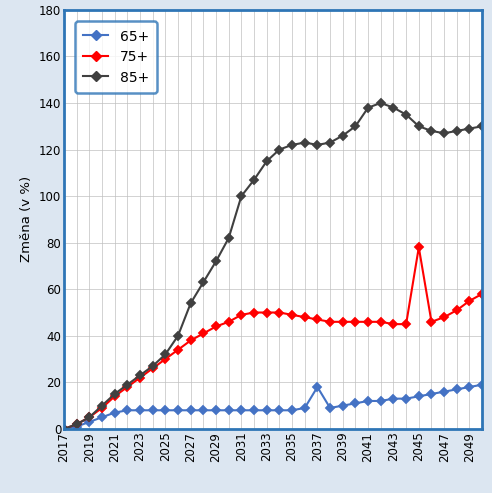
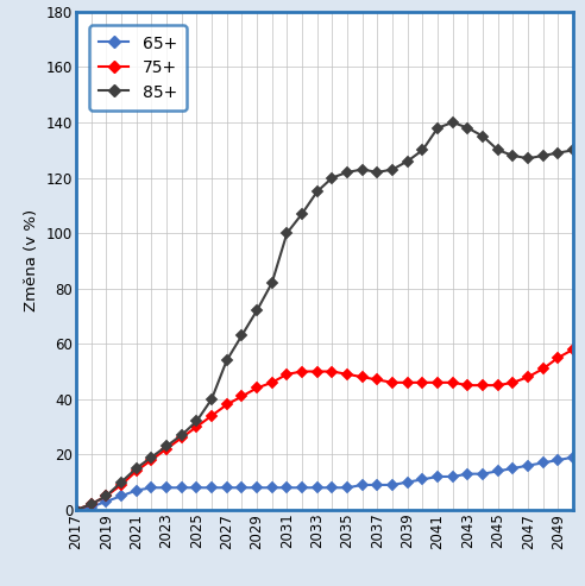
65+/2037: 18 -> 9
75+/2045: 78 -> 45
